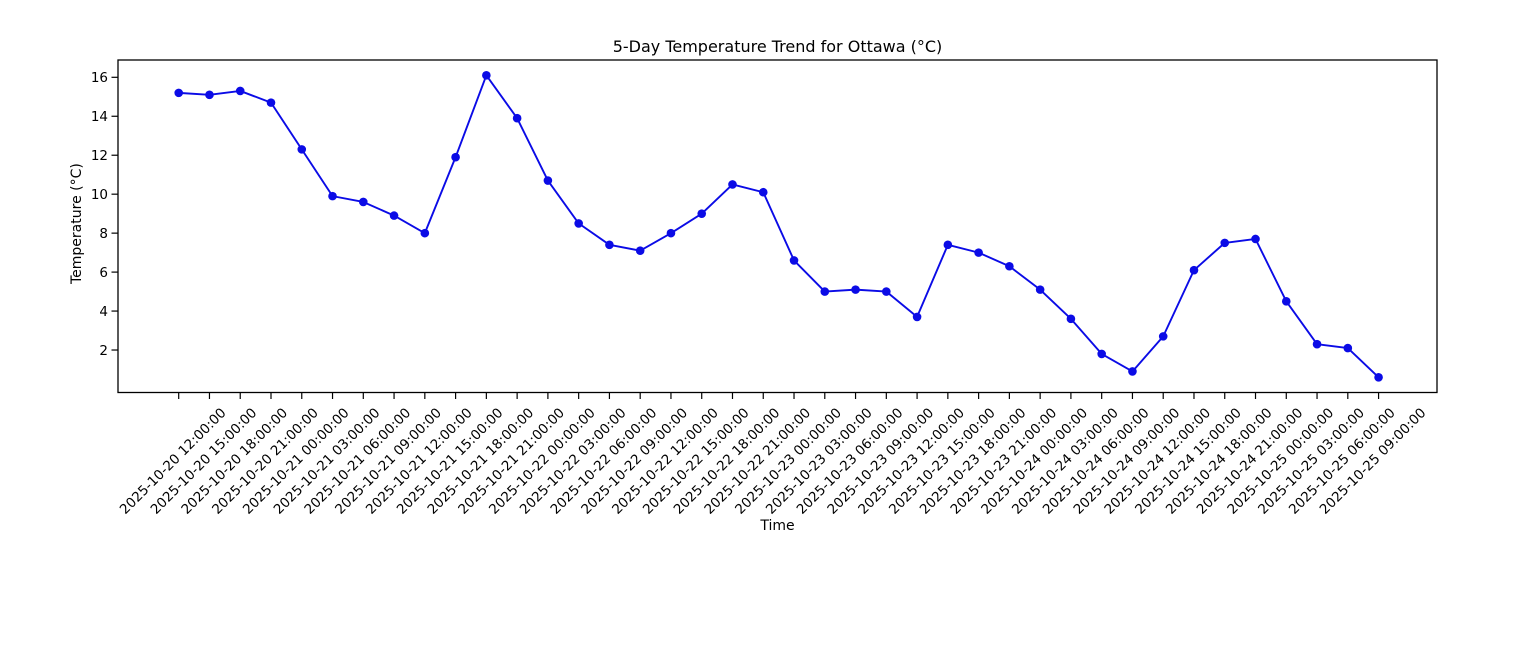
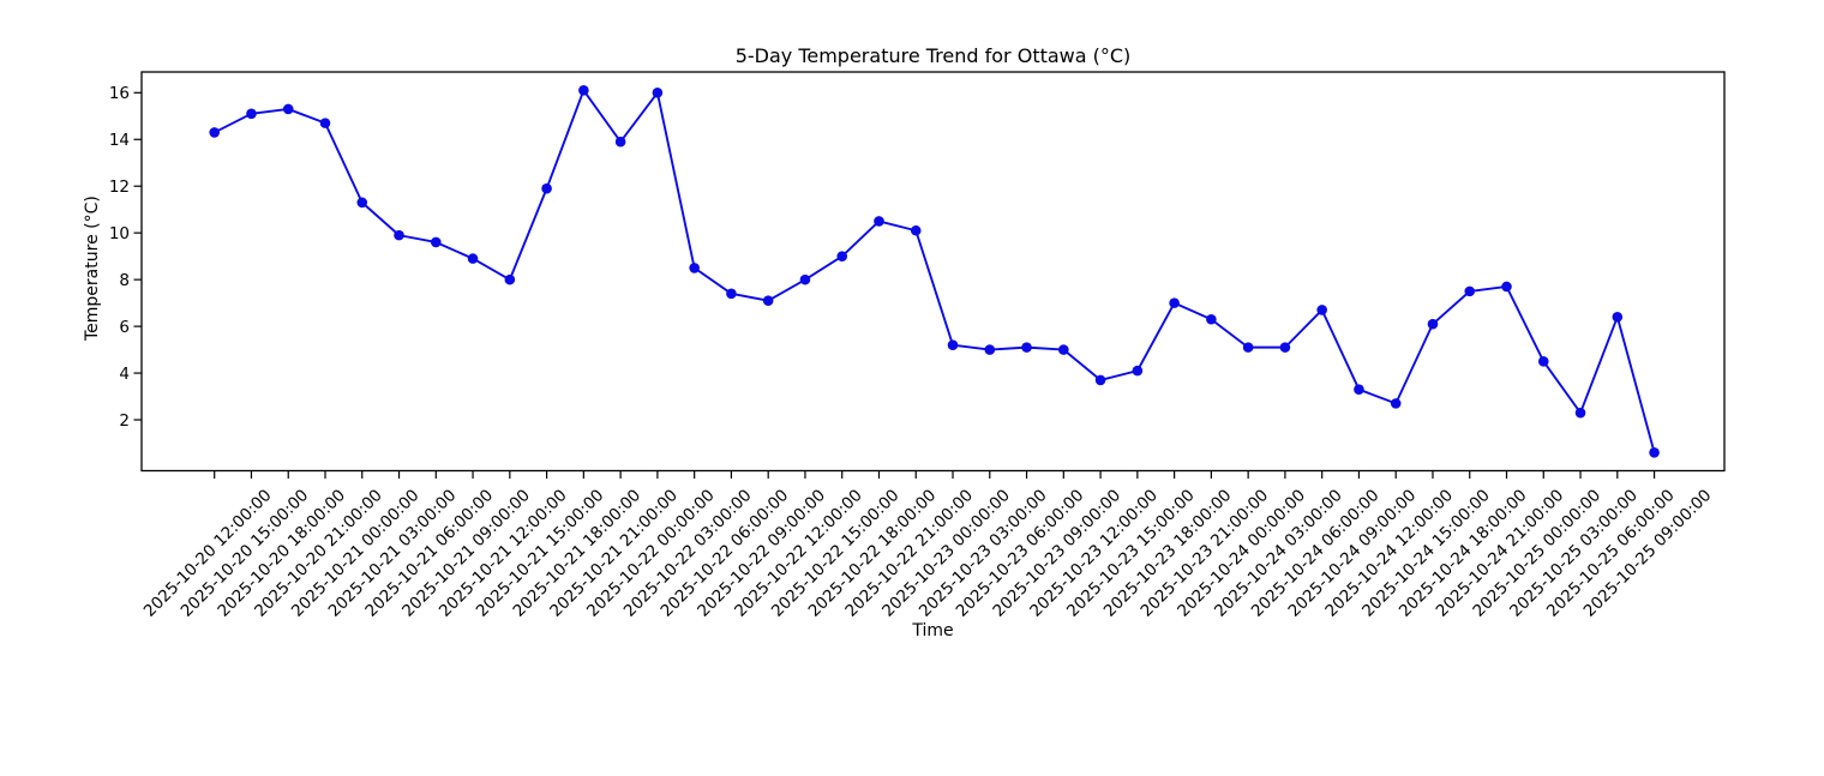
2025-10-20 12:00:00: 15.2 -> 14.3
2025-10-21 00:00:00: 12.3 -> 11.3
2025-10-22 00:00:00: 10.7 -> 16.0
2025-10-23 00:00:00: 6.6 -> 5.2
2025-10-23 15:00:00: 7.4 -> 4.1
2025-10-24 03:00:00: 3.6 -> 5.1
2025-10-24 06:00:00: 1.8 -> 6.7
2025-10-24 09:00:00: 0.9 -> 3.3
2025-10-25 06:00:00: 2.1 -> 6.4
